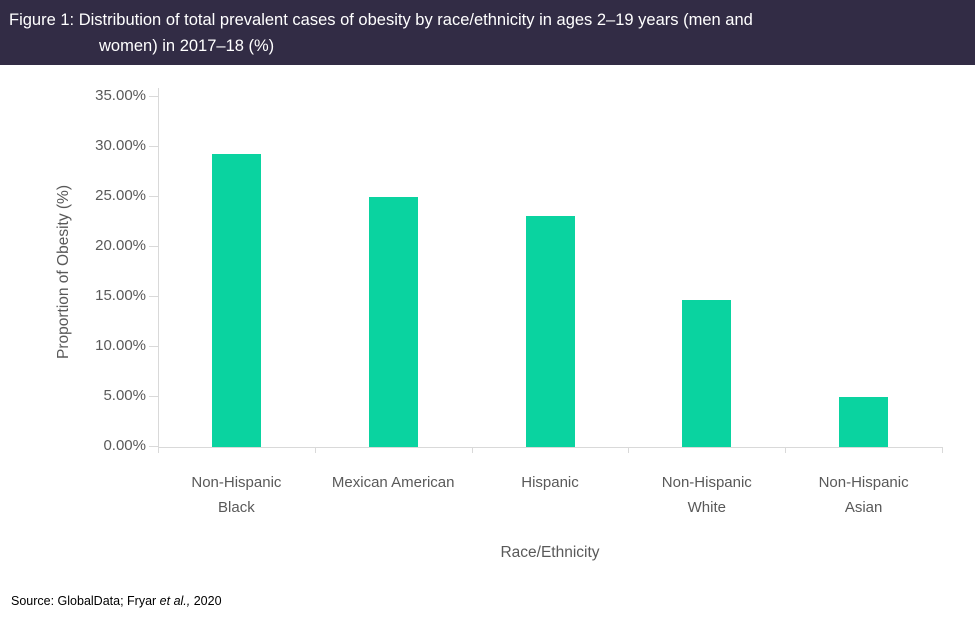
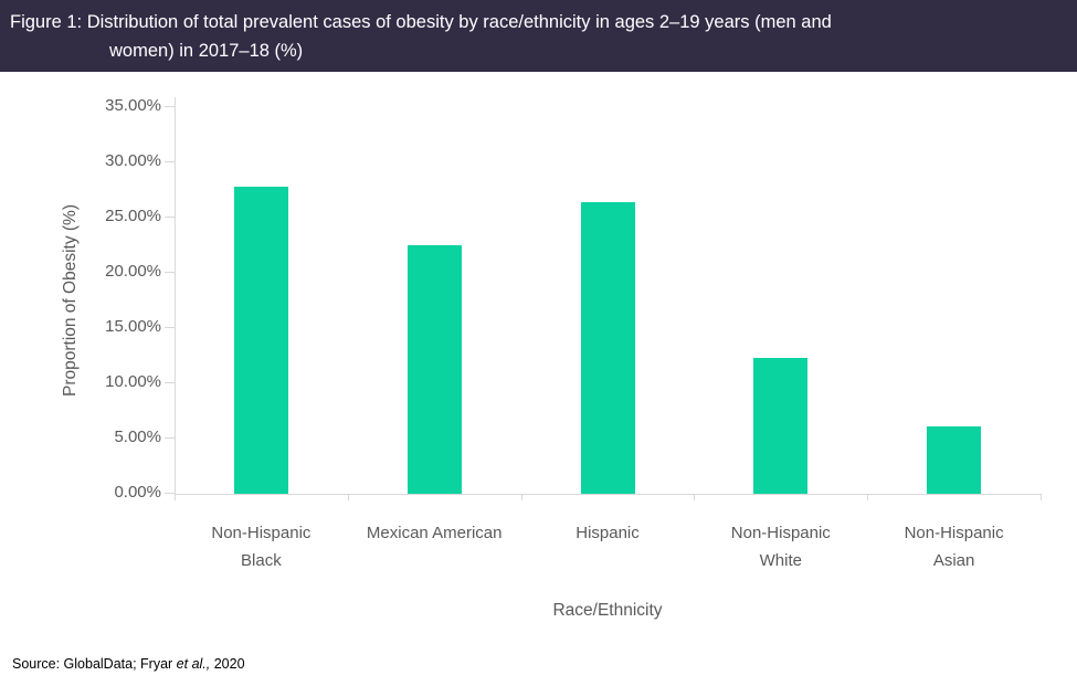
Non-Hispanic Black: 29.2% -> 27.7%
Mexican American: 24.9% -> 22.4%
Hispanic: 23.0% -> 26.3%
Non-Hispanic White: 14.7% -> 12.3%
Non-Hispanic Asian: 5.0% -> 6.1%
